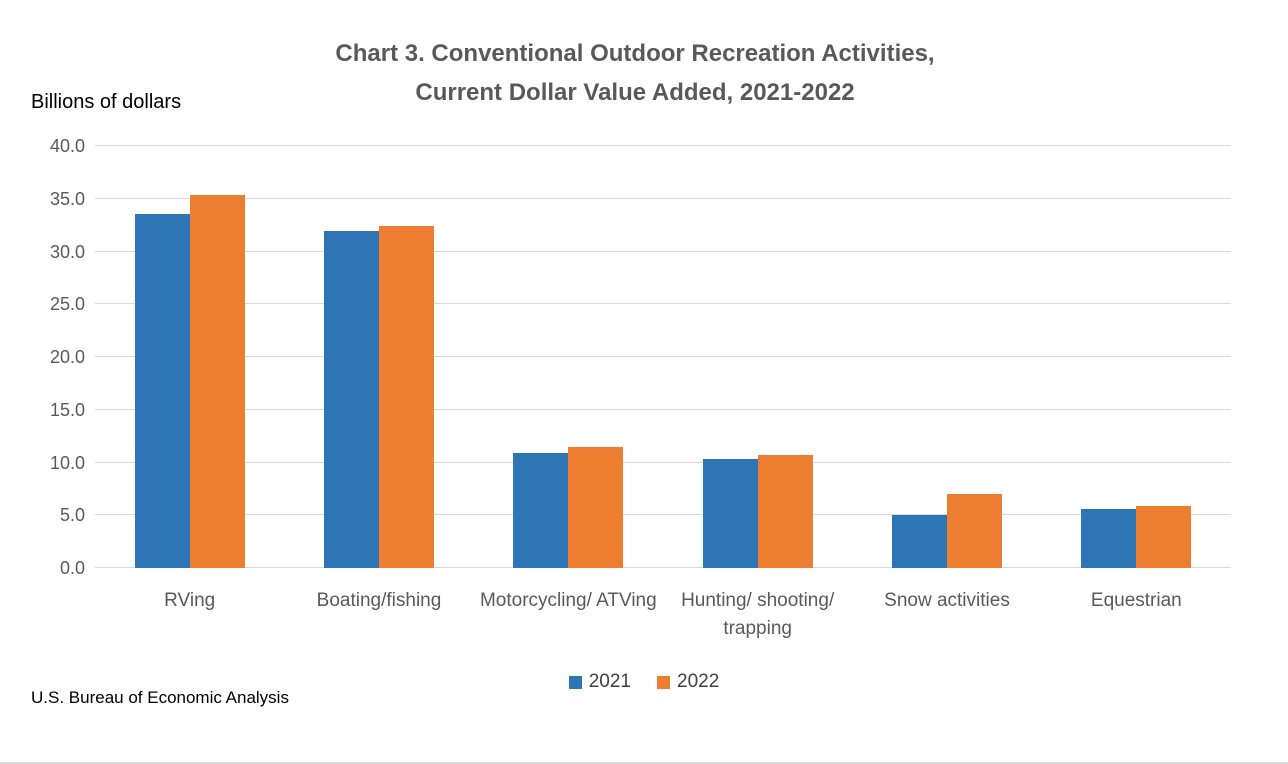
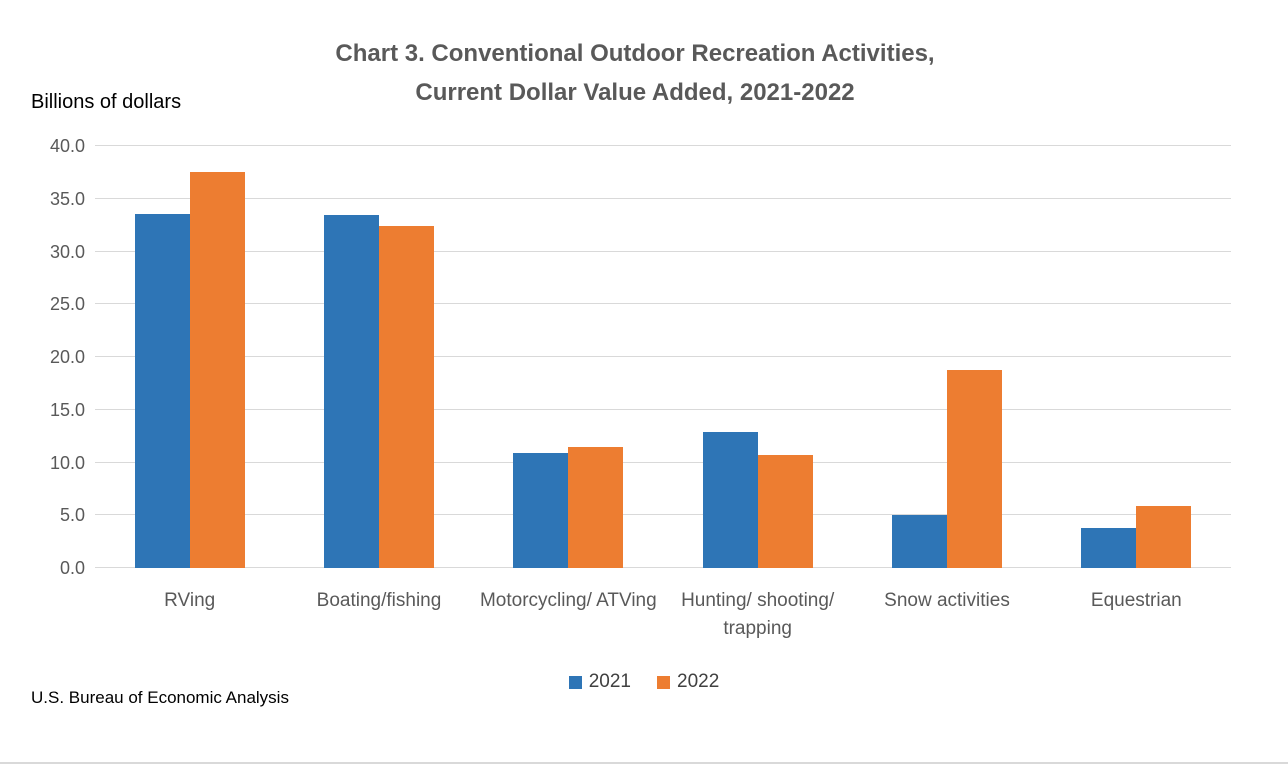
2022/RVing: 35.4 -> 37.5
2021/Boating/fishing: 31.9 -> 33.5
2021/Hunting/ shooting/ trapping: 10.3 -> 12.9
2022/Snow activities: 7.0 -> 18.8
2021/Equestrian: 5.6 -> 3.8
